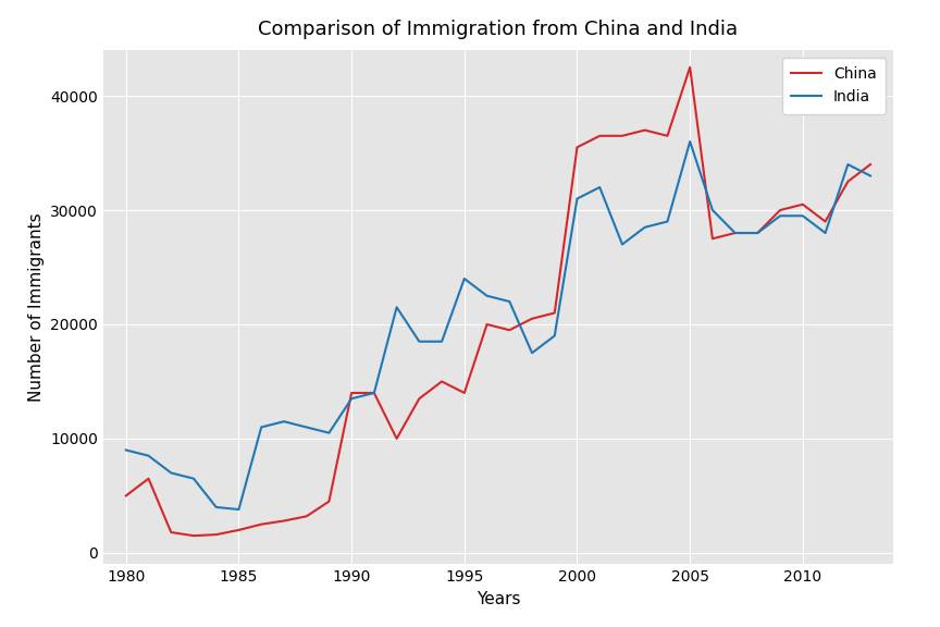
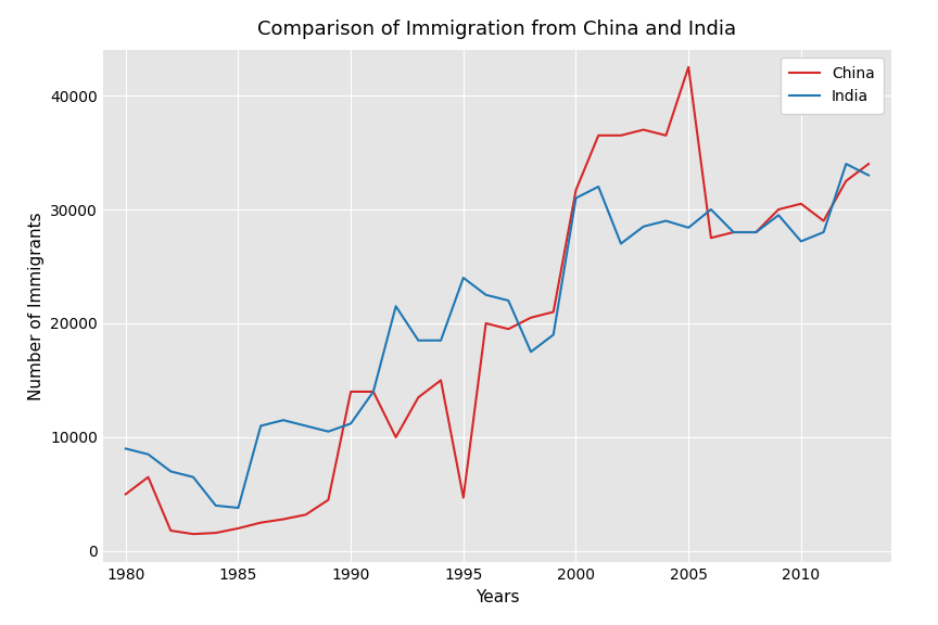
India/1990: 13500 -> 11200
China/1995: 14000 -> 4700
China/2000: 35500 -> 31700
India/2005: 36000 -> 28400
India/2010: 29500 -> 27200
